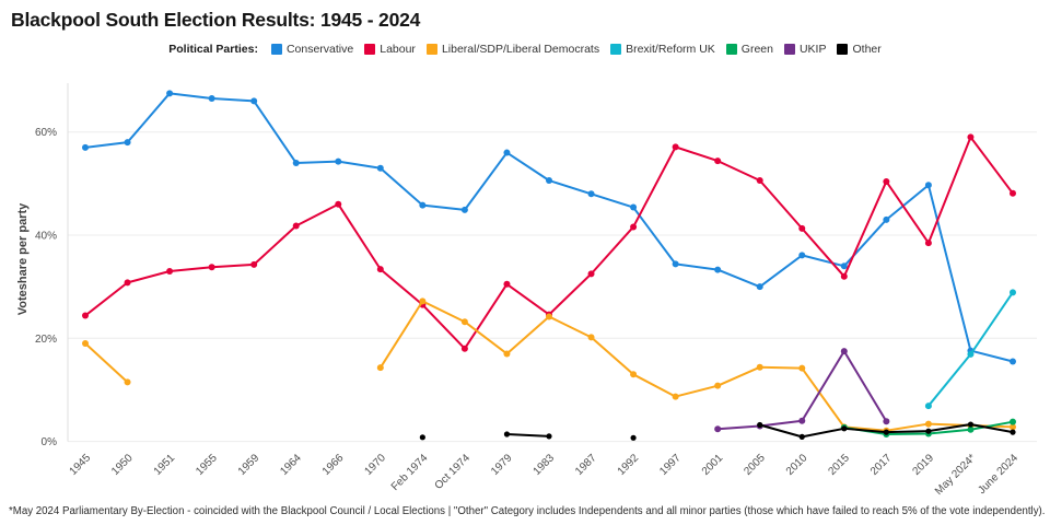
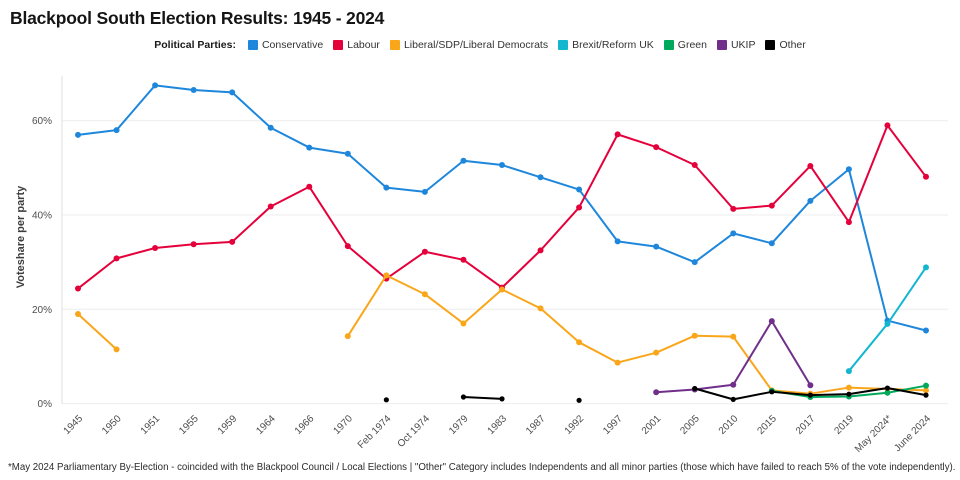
Conservative/1964: 54% -> 58%
Labour/Oct 1974: 18% -> 32%
Conservative/1979: 56% -> 52%
Labour/2015: 32% -> 42%
